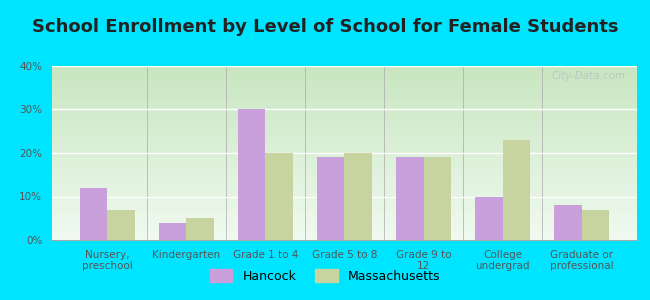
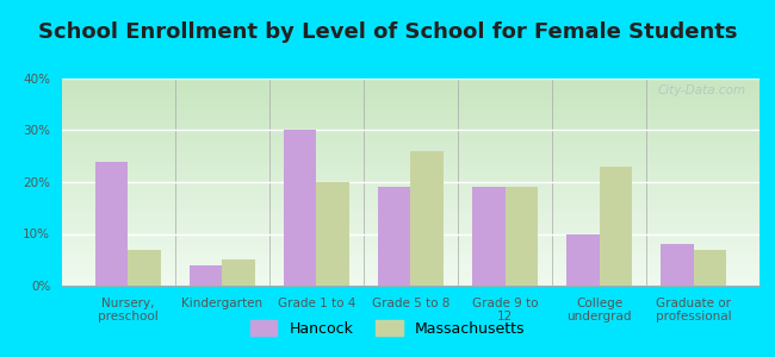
Hancock/Nursery, preschool: 12% -> 24%
Massachusetts/Grade 5 to 8: 20% -> 26%
